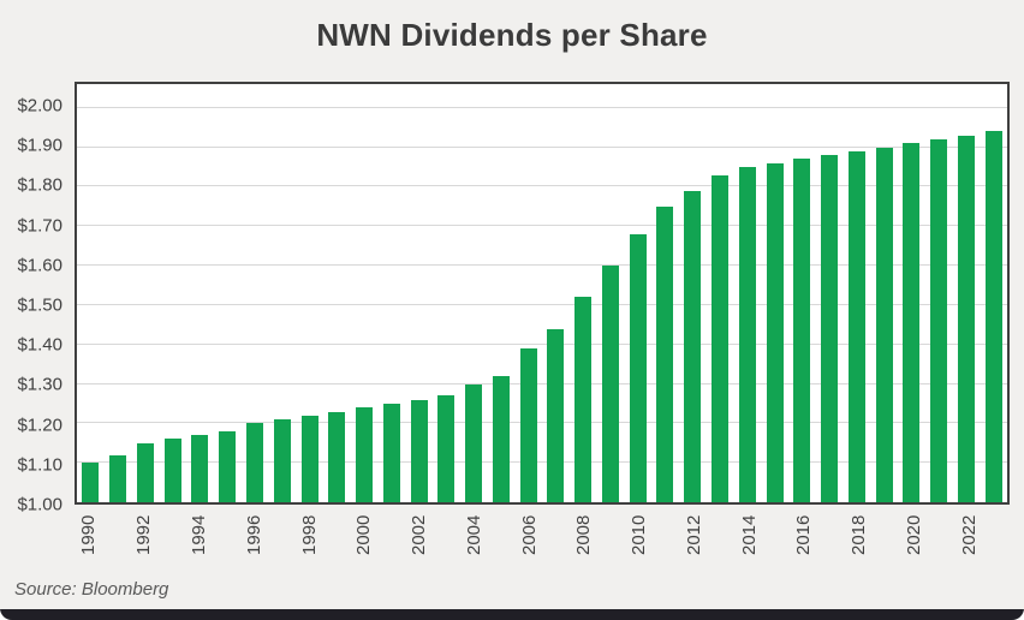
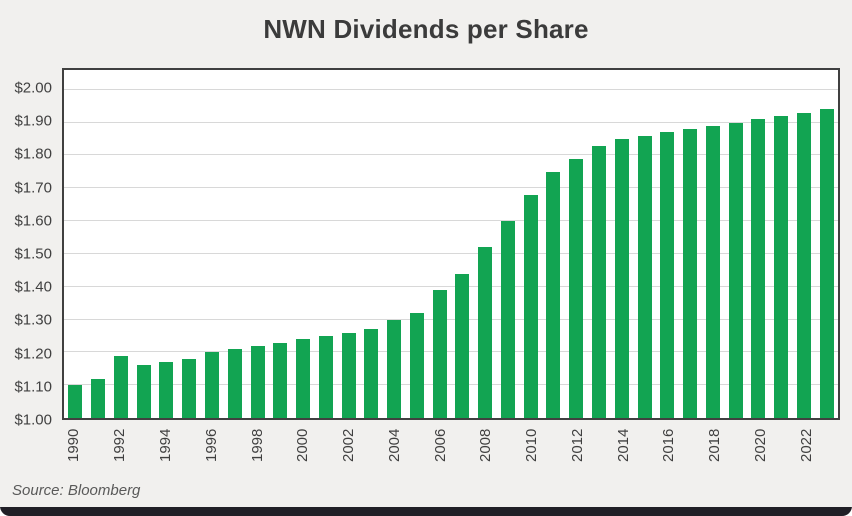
1992: $1.15 -> $1.19
